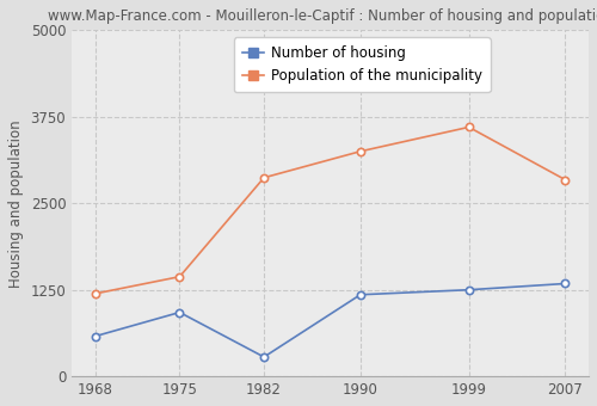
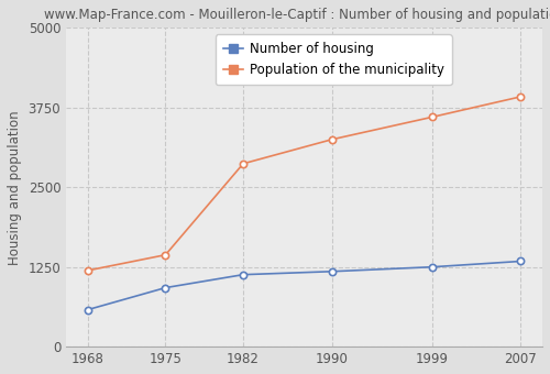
Number of housing/1982: 280 -> 1130
Population of the municipality/2007: 2840 -> 3920
